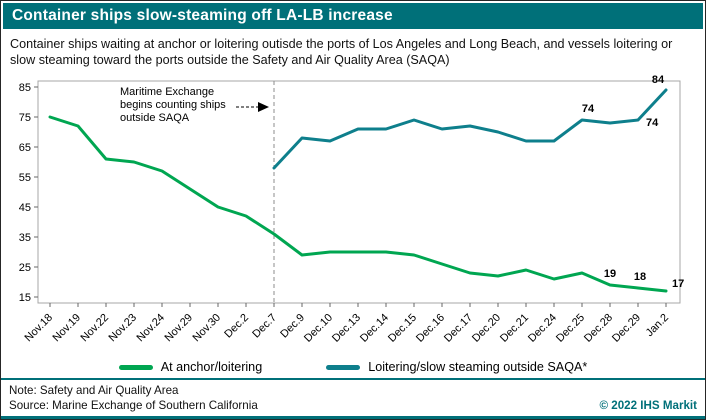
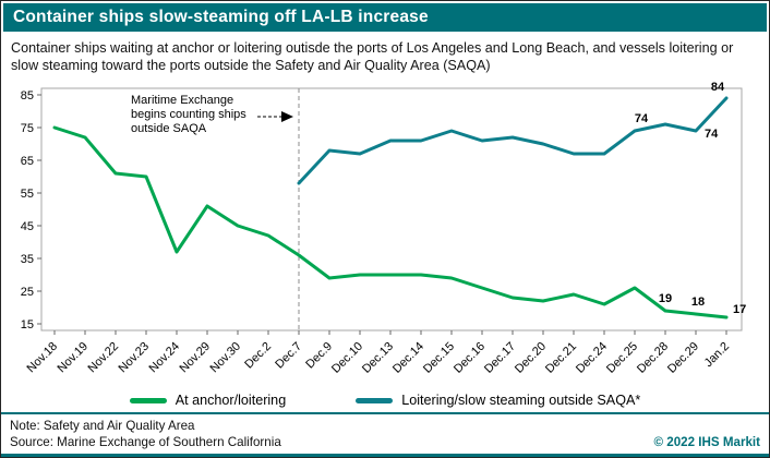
At anchor/loitering/Nov.24: 57 -> 37
At anchor/loitering/Dec.25: 23 -> 26
Loitering/slow steaming outside SAQA*/Dec.28: 73 -> 76
